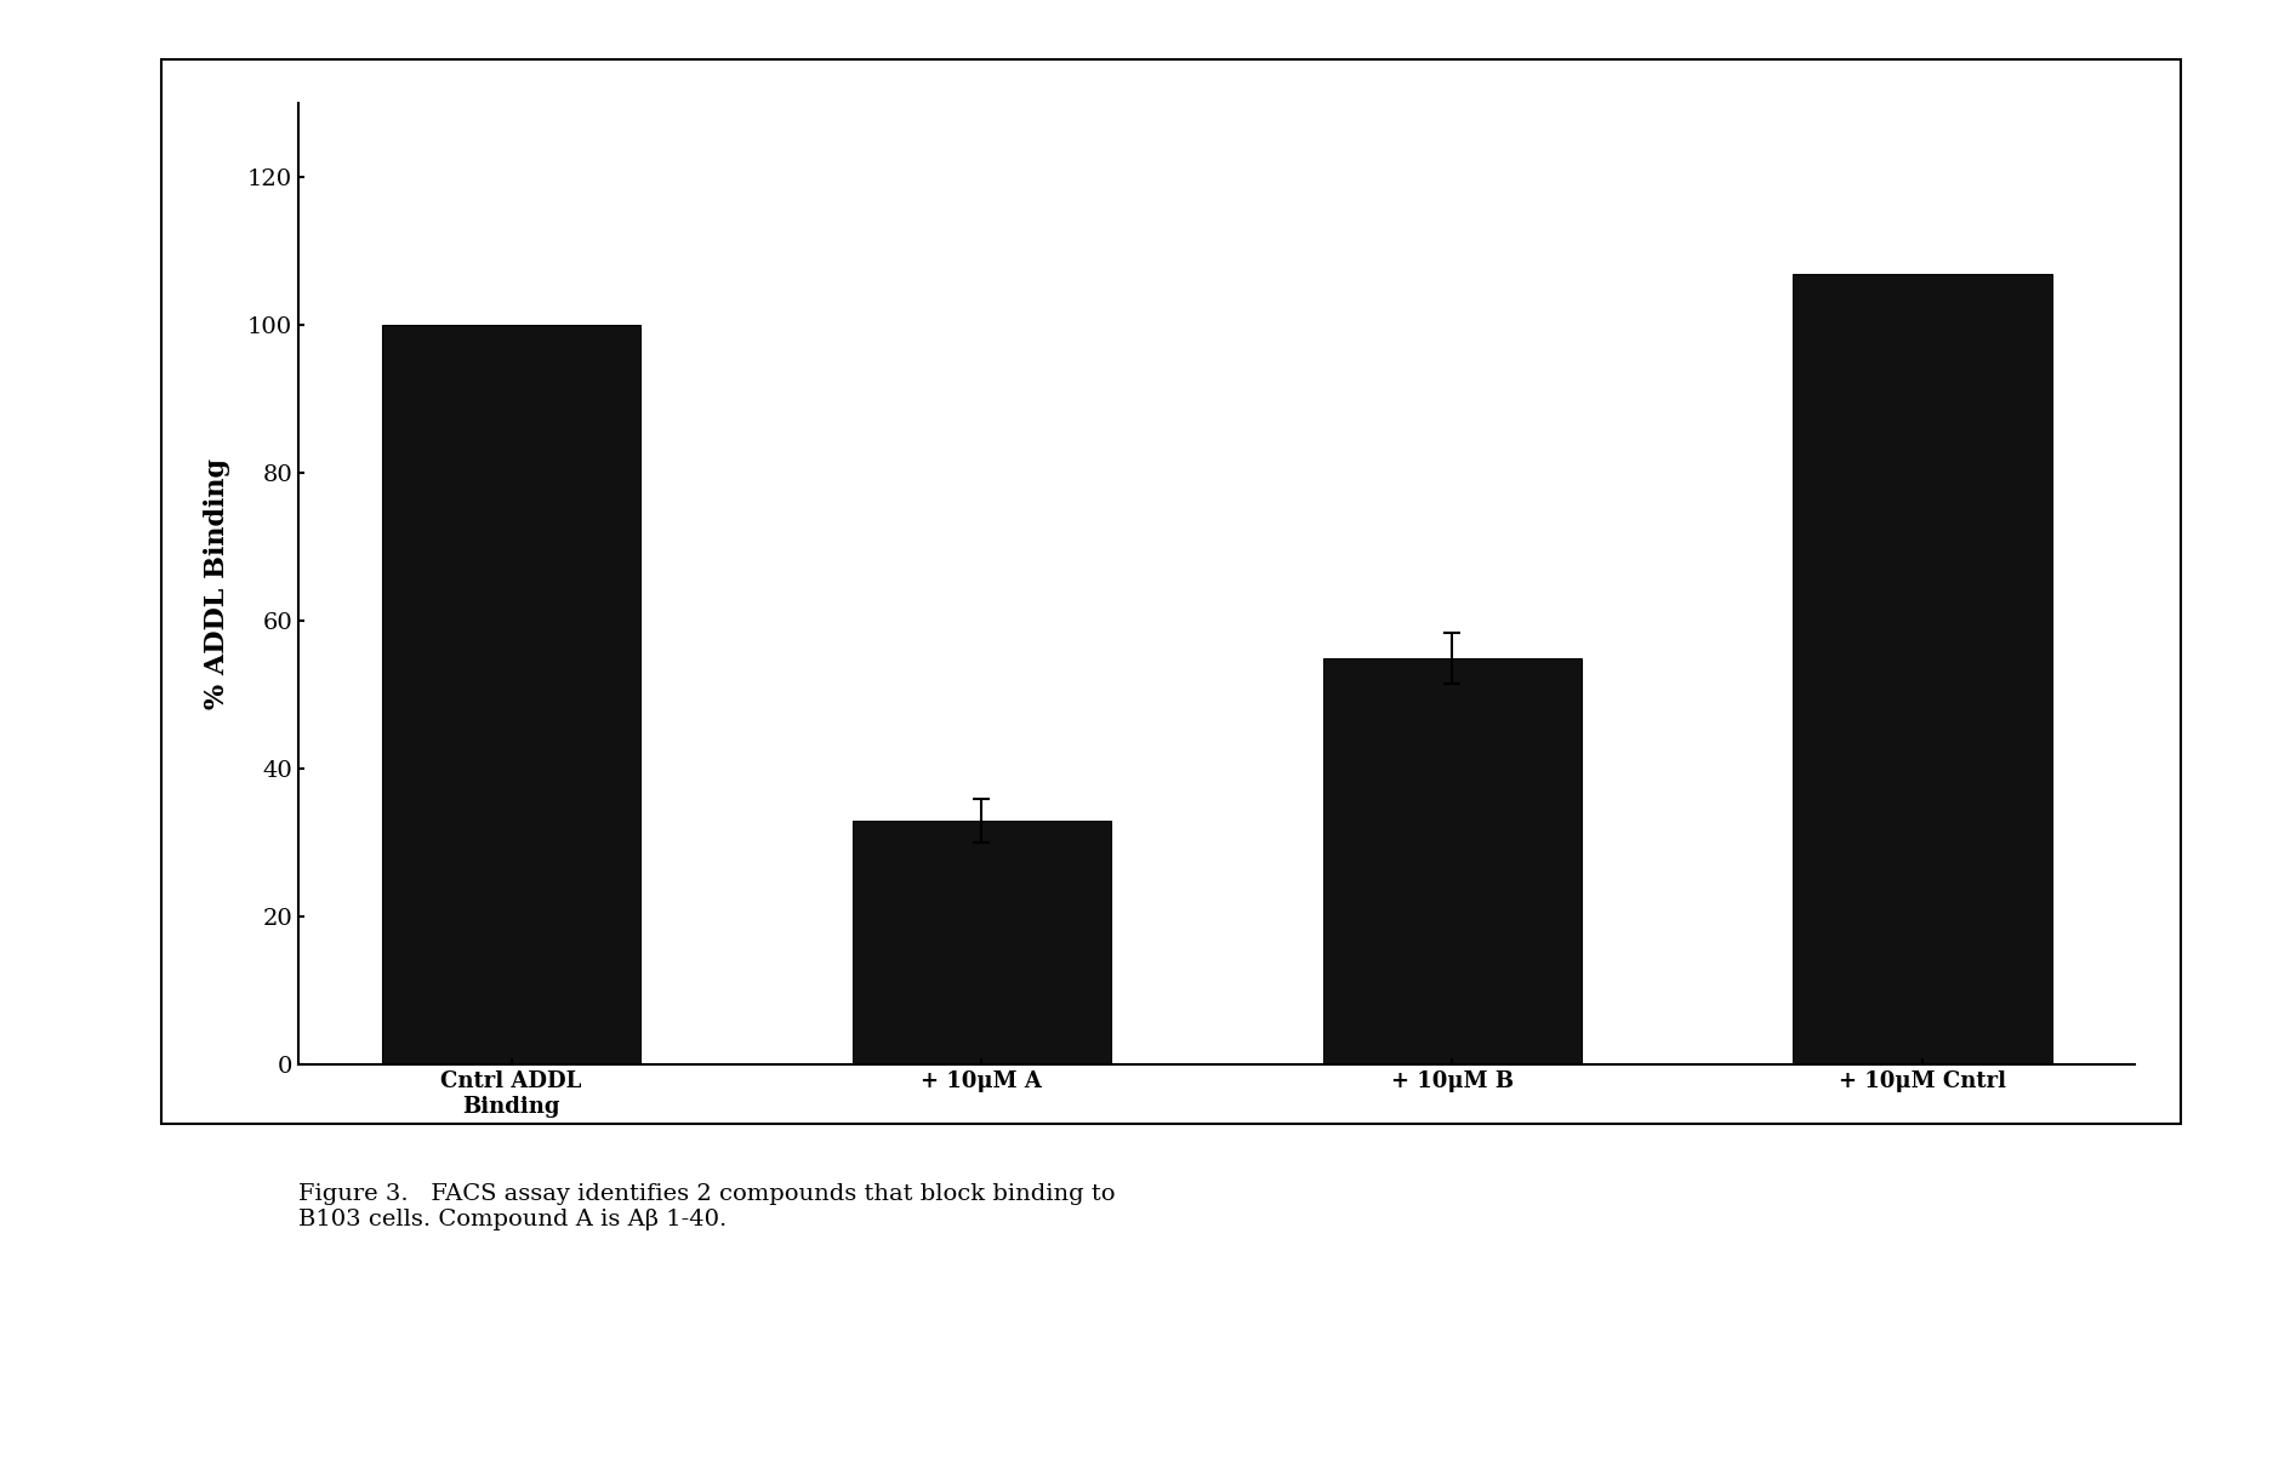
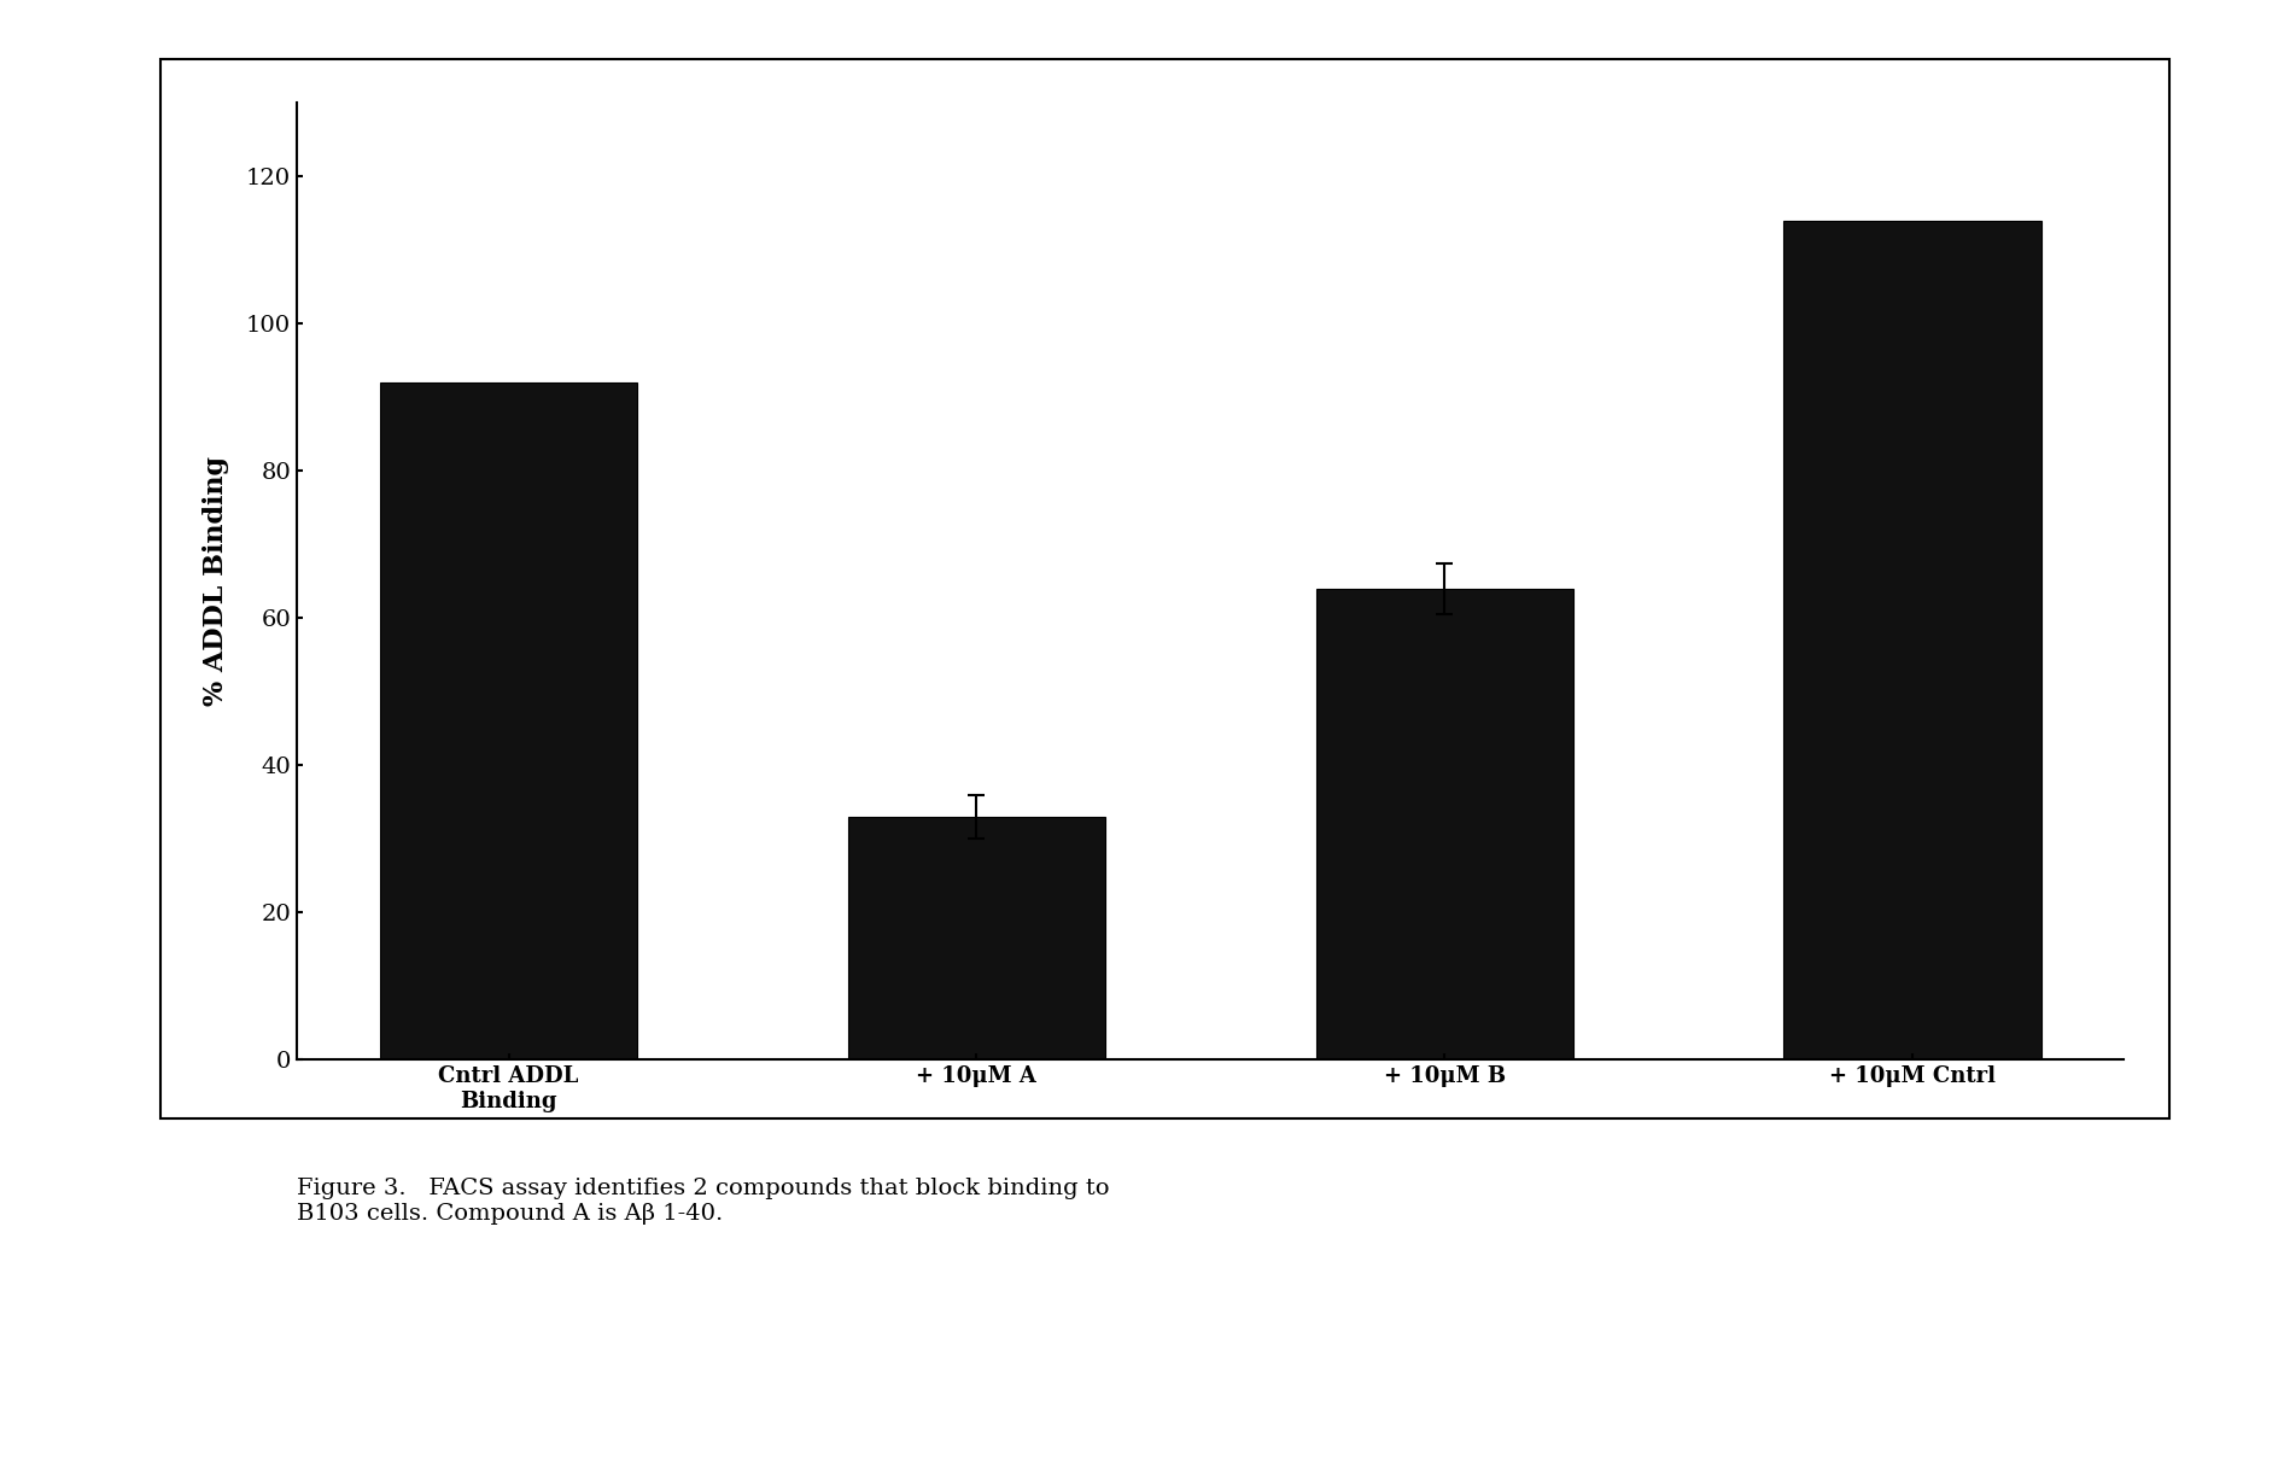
Cntrl ADDL Binding: 100 -> 92
+ 10μM B: 55 -> 64
+ 10μM Cntrl: 107 -> 114
